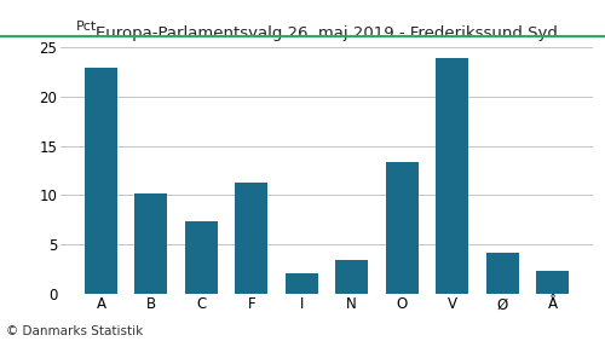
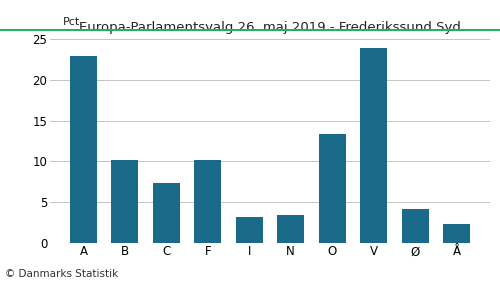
F: 11.3 -> 10.2
I: 2.0 -> 3.2
